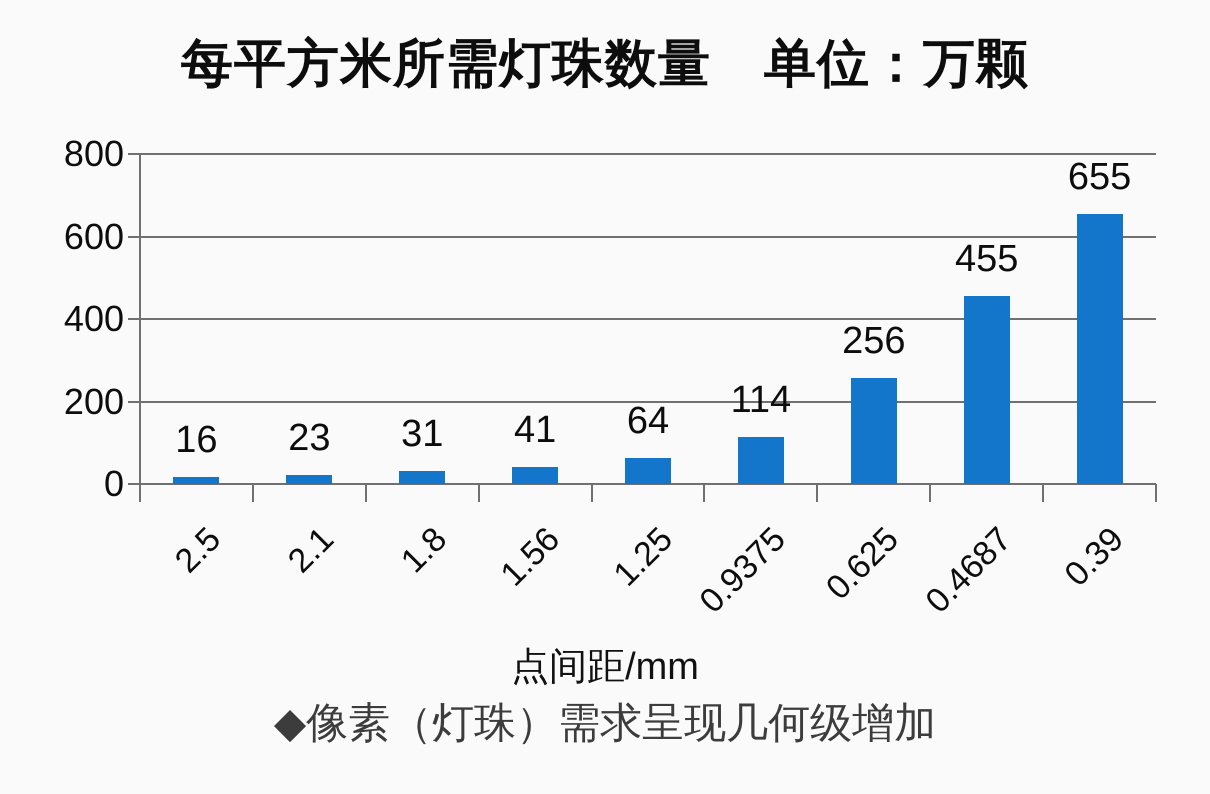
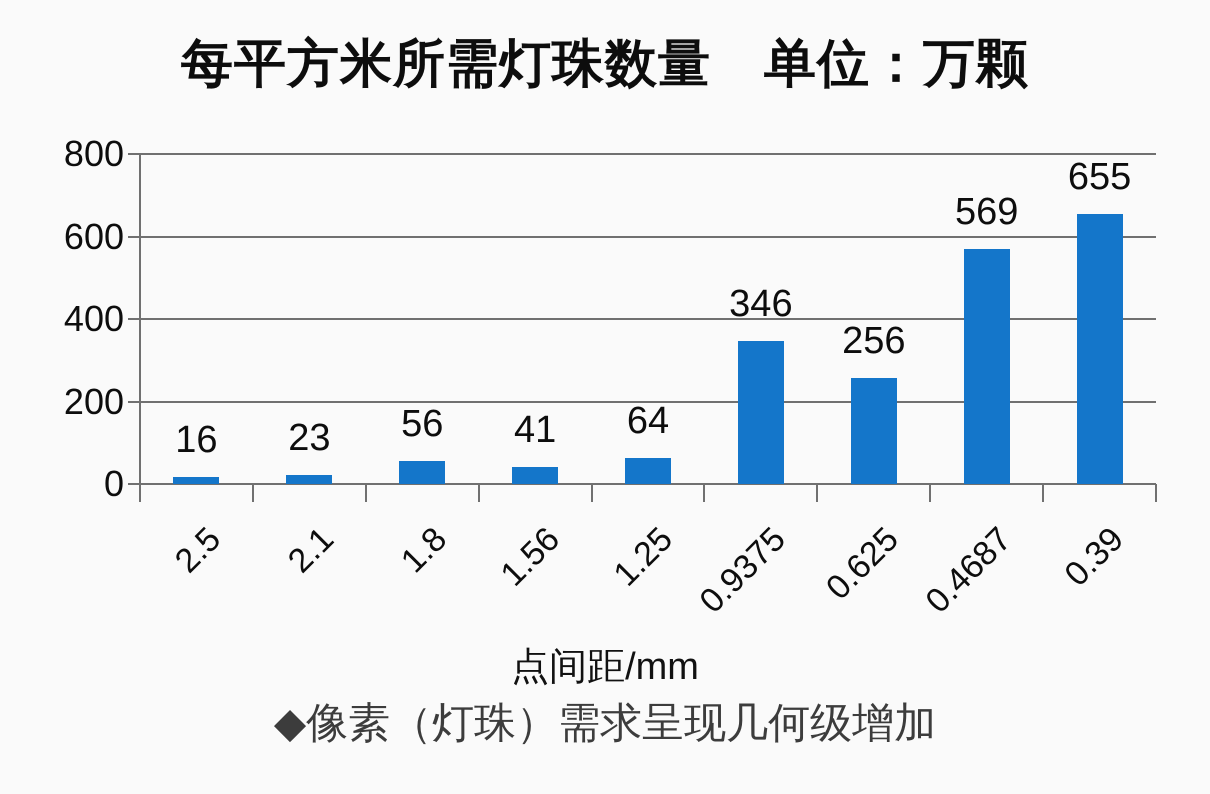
1.8: 31 -> 56
0.9375: 114 -> 346
0.4687: 455 -> 569
